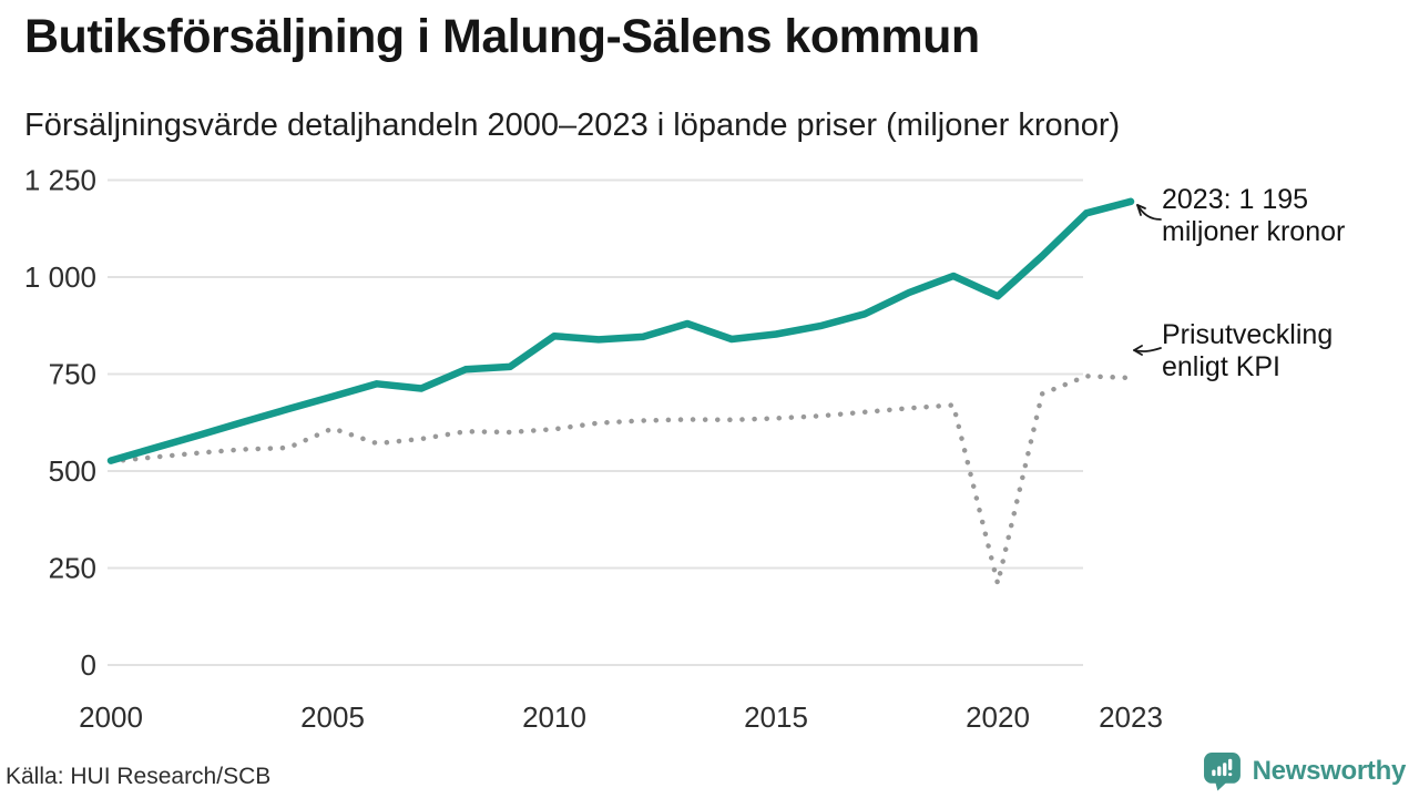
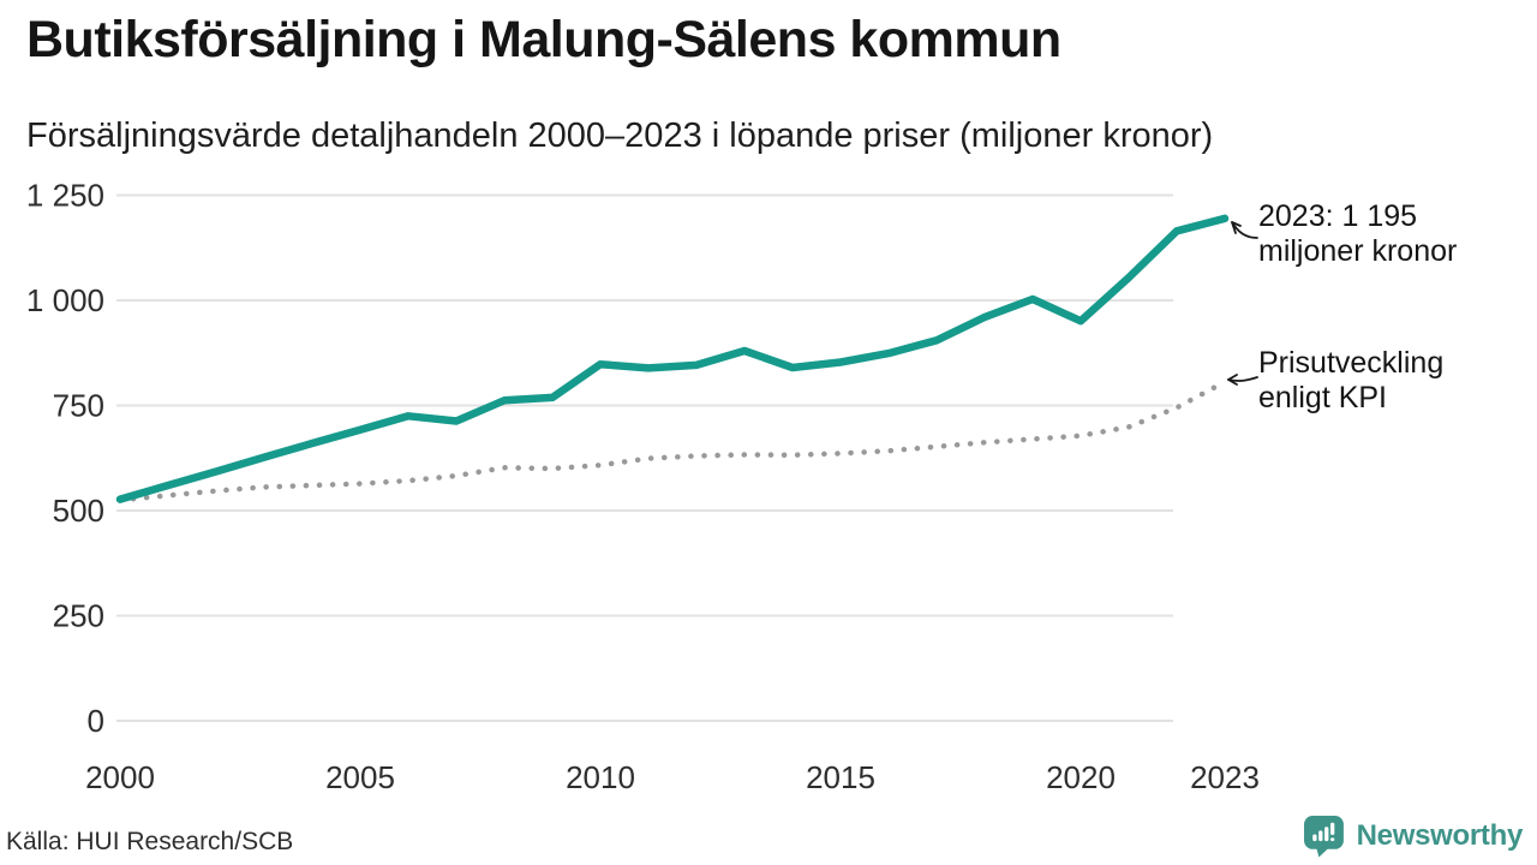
Prisutveckling enligt KPI/2005: 610 -> 560
Prisutveckling enligt KPI/2020: 210 -> 680
Prisutveckling enligt KPI/2023: 740 -> 810
